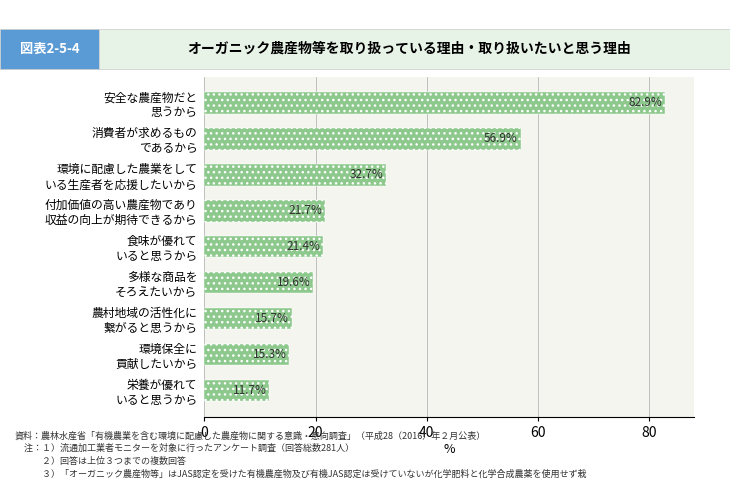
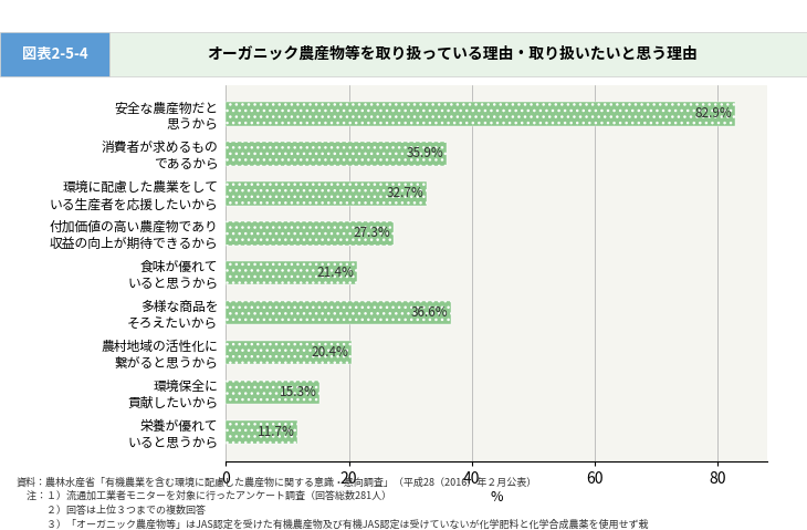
消費者が求めるもの であるから: 56.9% -> 35.9%
付加価値の高い農産物であり 収益の向上が期待できるから: 21.7% -> 27.3%
多様な商品を そろえたいから: 19.6% -> 36.6%
農村地域の活性化に 繋がると思うから: 15.7% -> 20.4%
